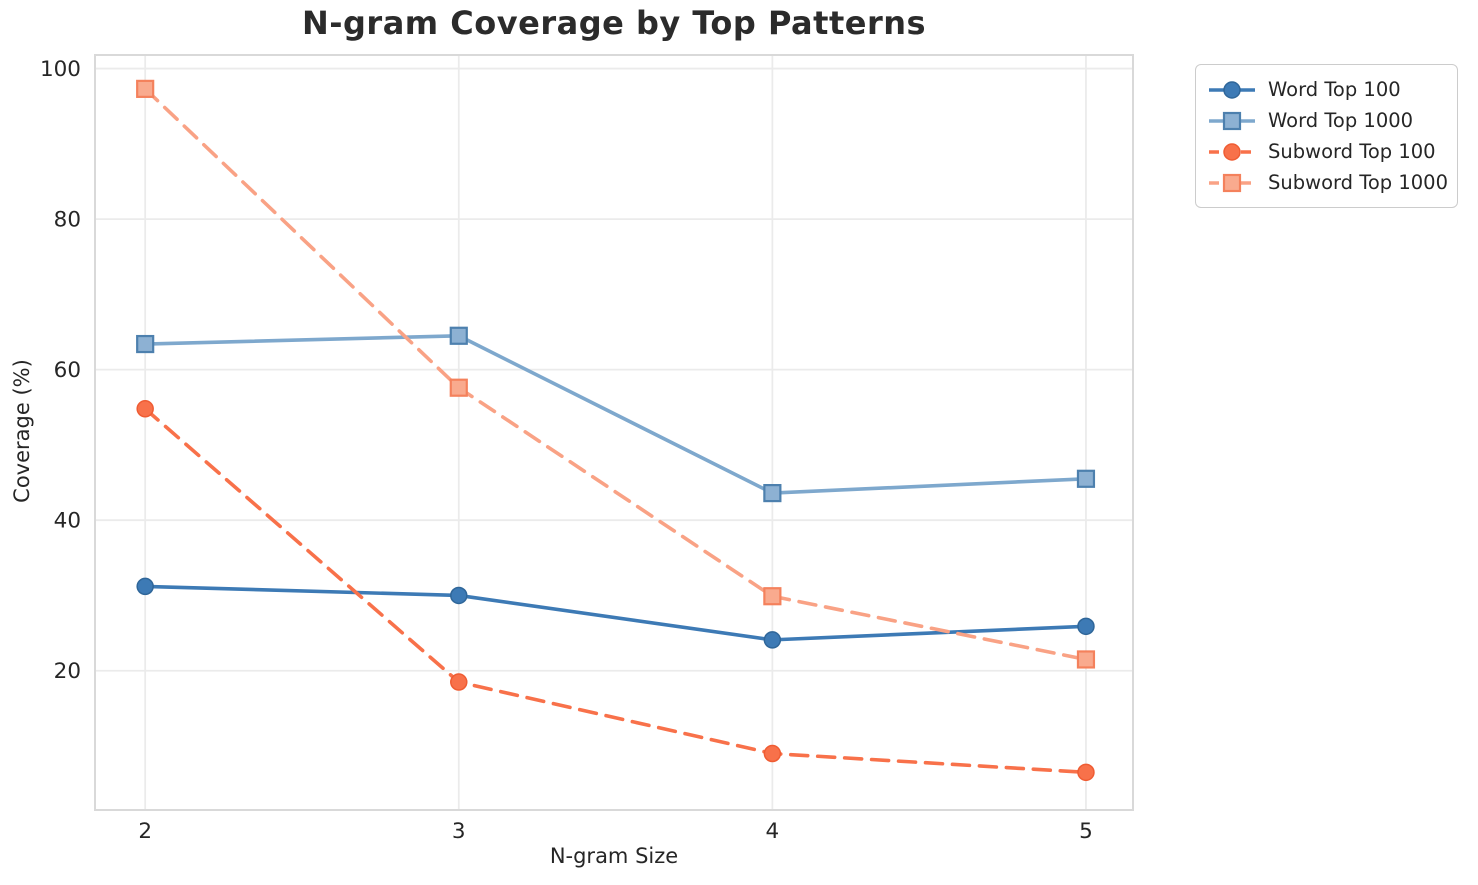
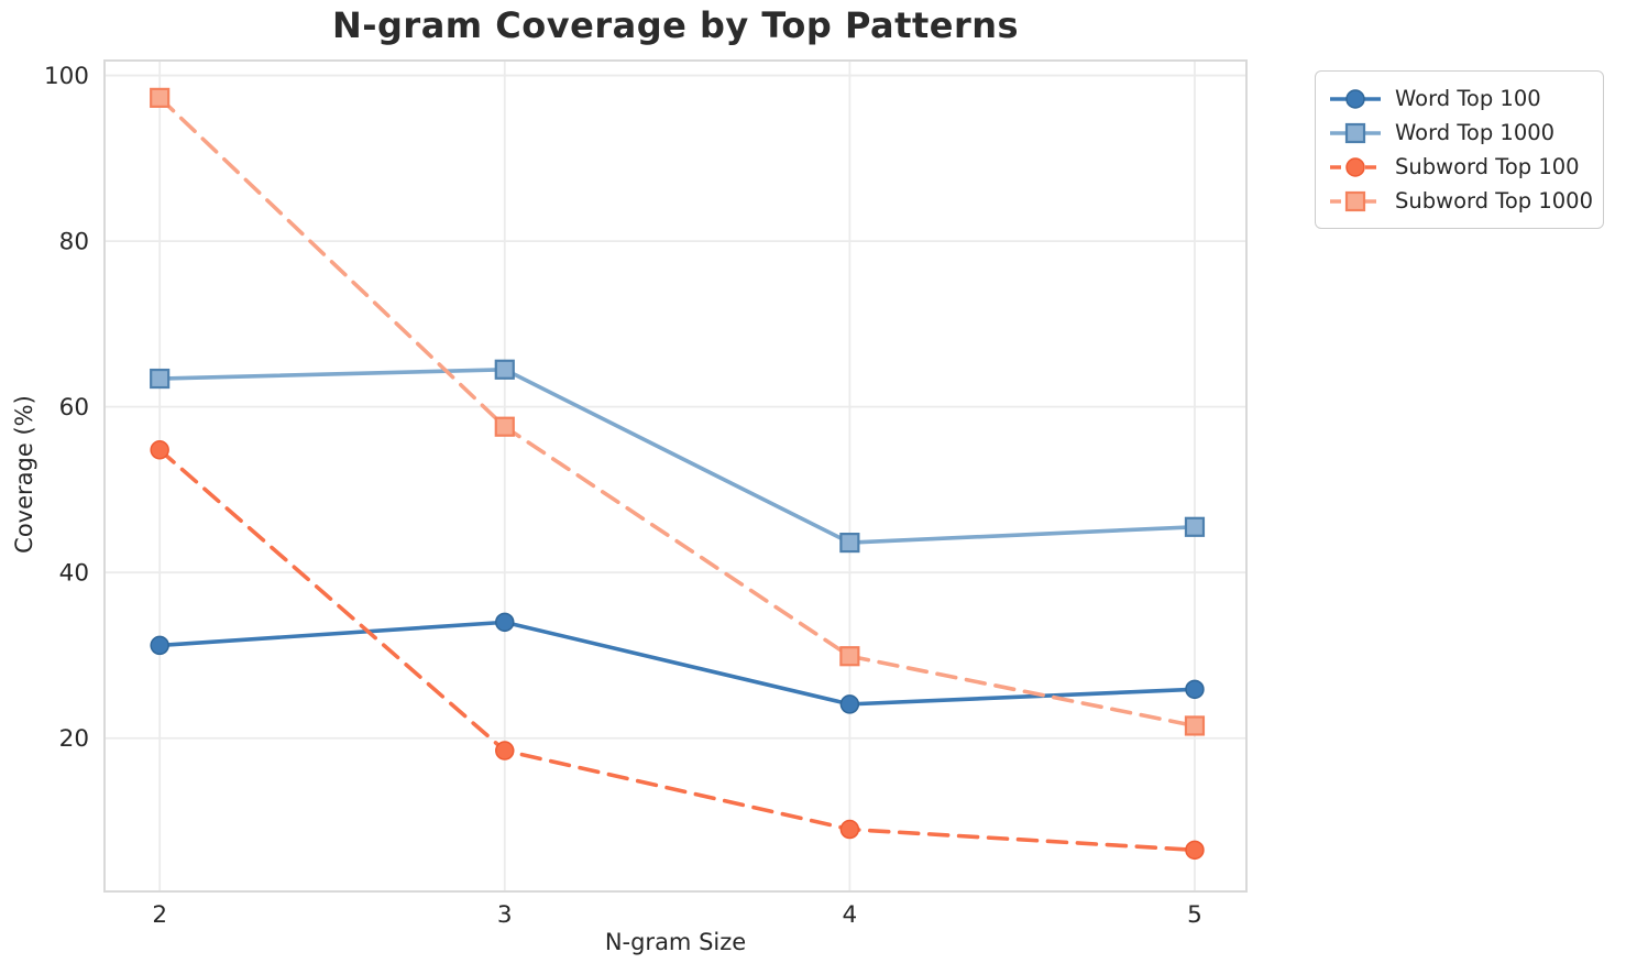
Word Top 100/3: 30 -> 34
